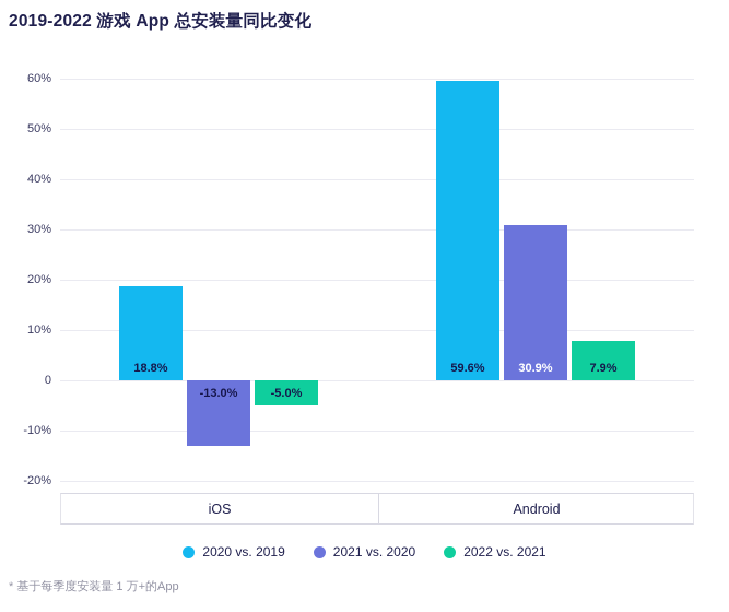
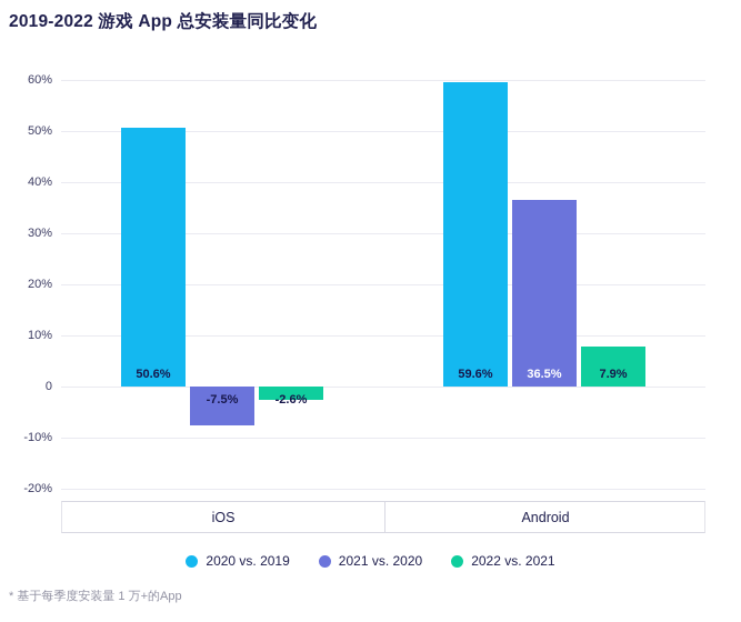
2020 vs. 2019/iOS: 18.8% -> 50.6%
2021 vs. 2020/iOS: -13.0% -> -7.5%
2022 vs. 2021/iOS: -5.0% -> -2.6%
2021 vs. 2020/Android: 30.9% -> 36.5%
